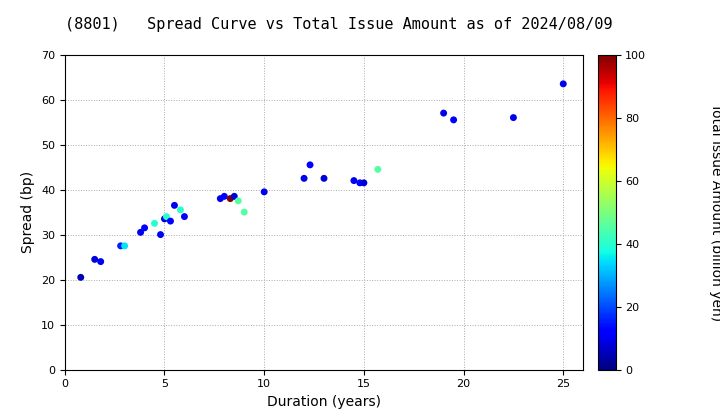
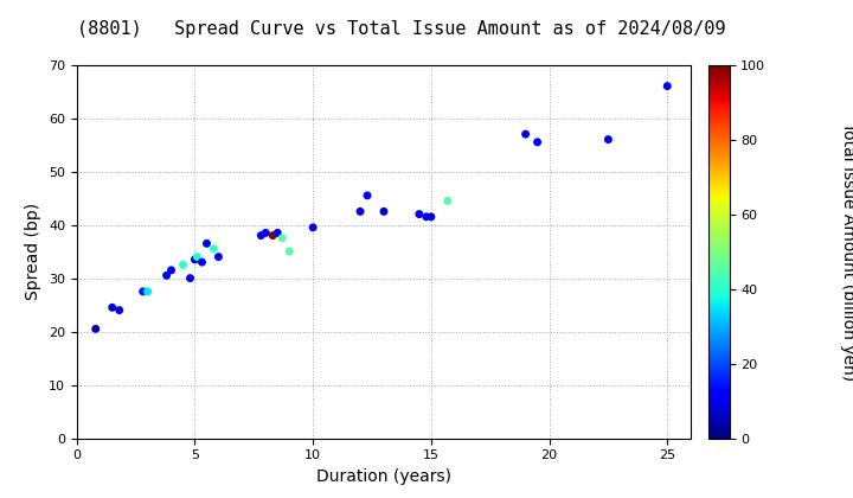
25: 63.5 -> 66.0
